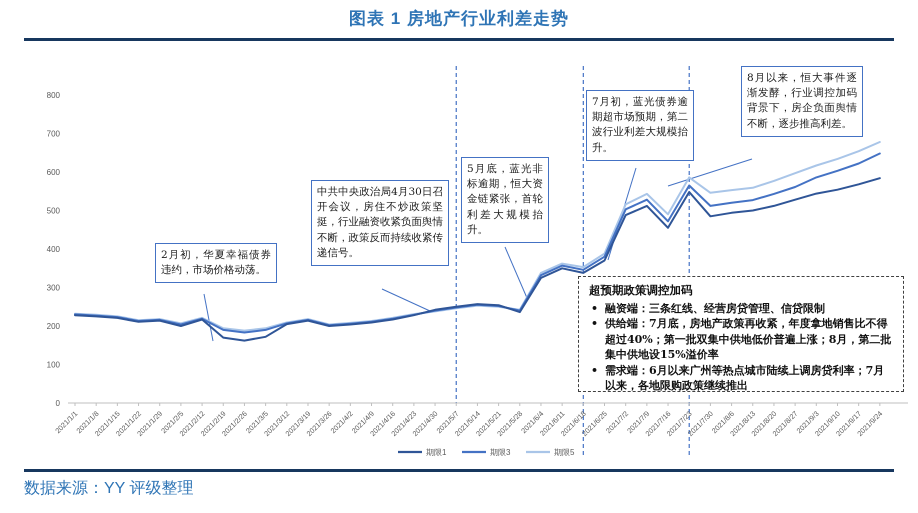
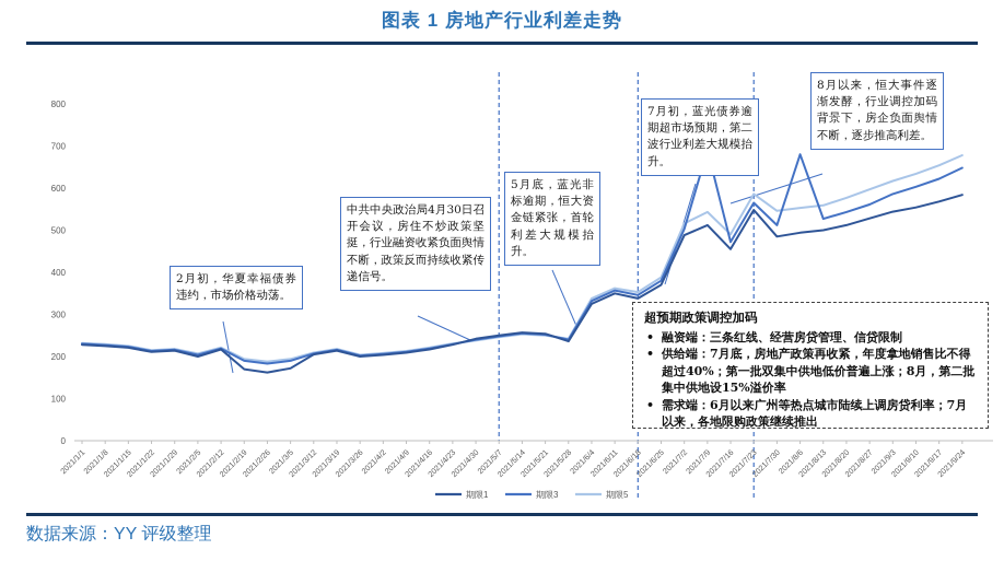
期限3/2021/7/9: 530 -> 690
期限3/2021/8/6: 520 -> 680
